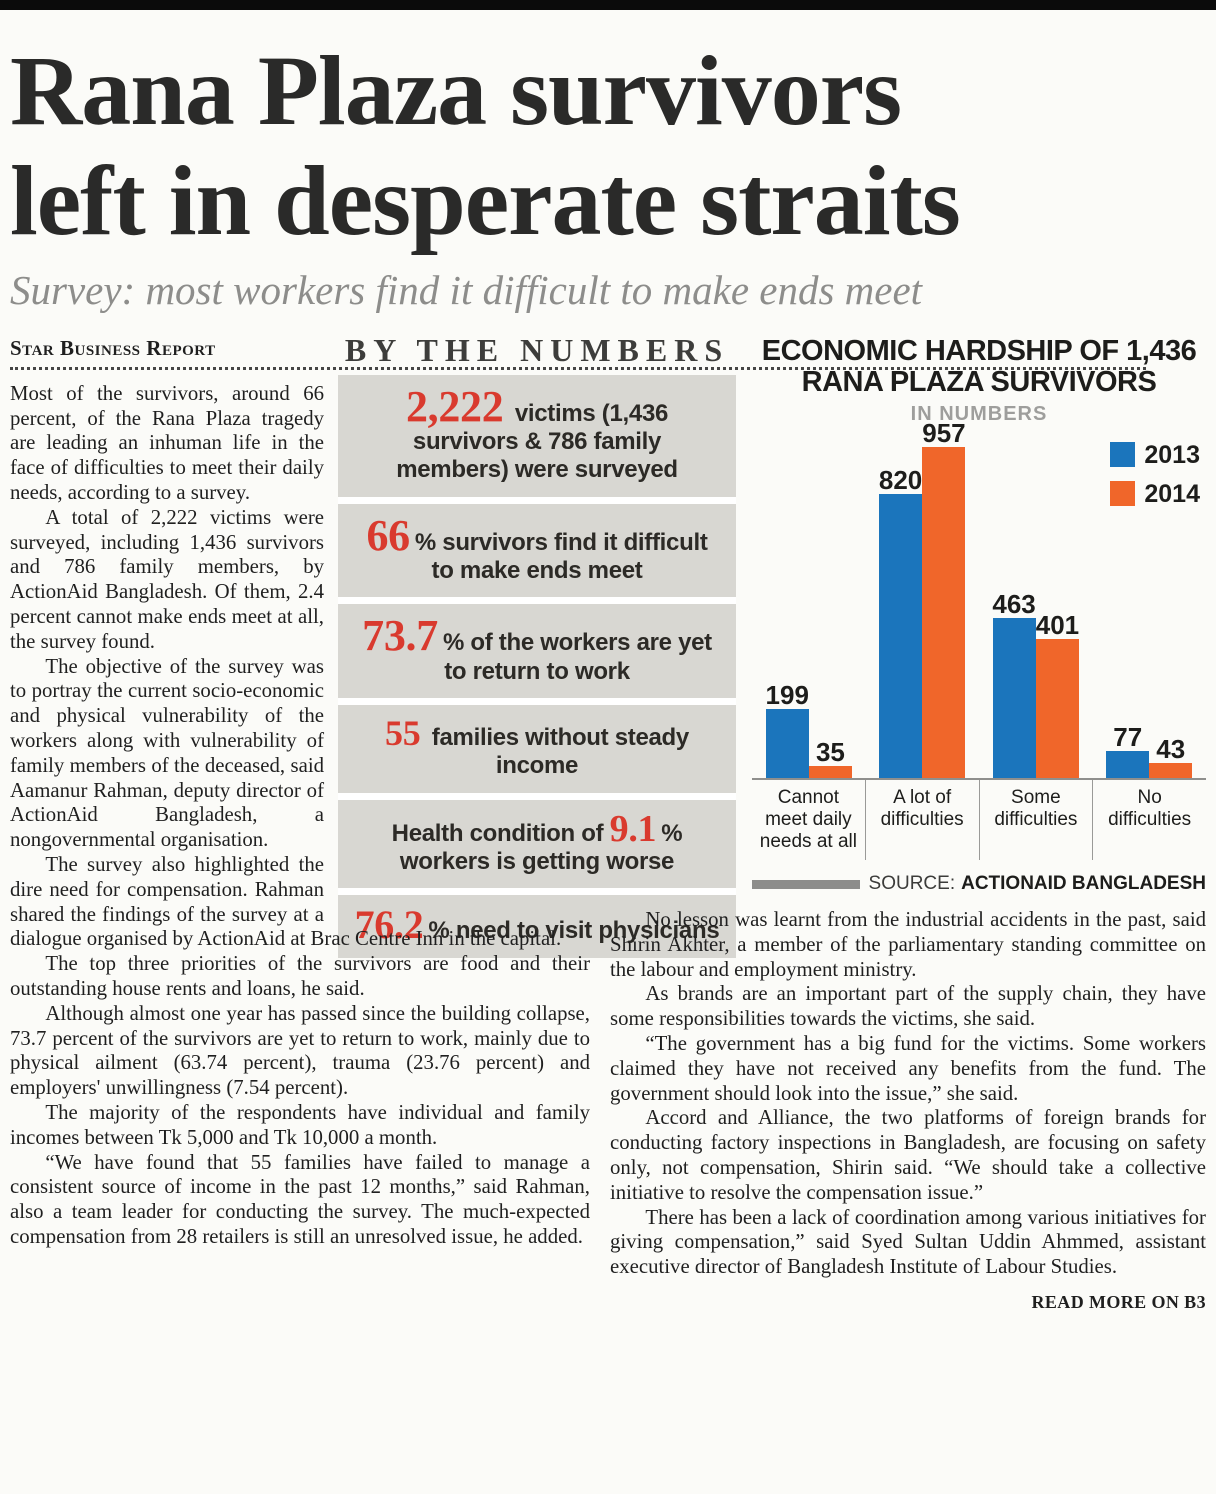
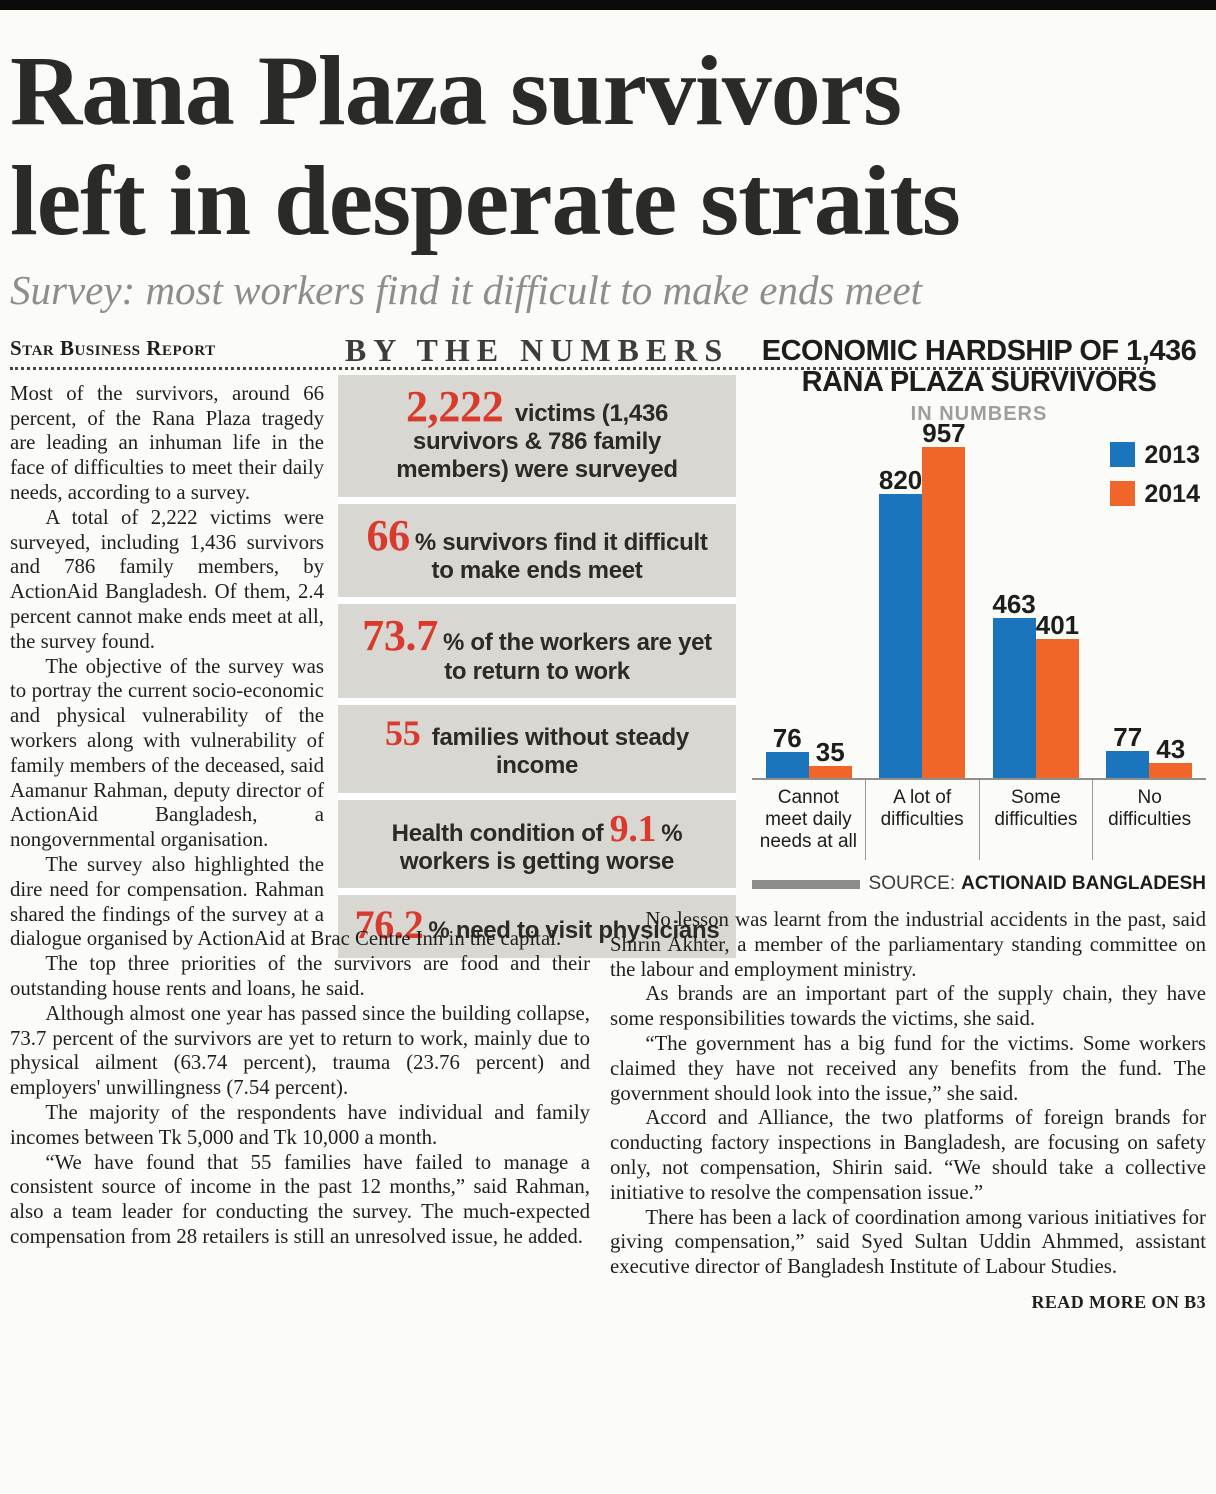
2013/Cannot meet daily needs at all: 199 -> 76
